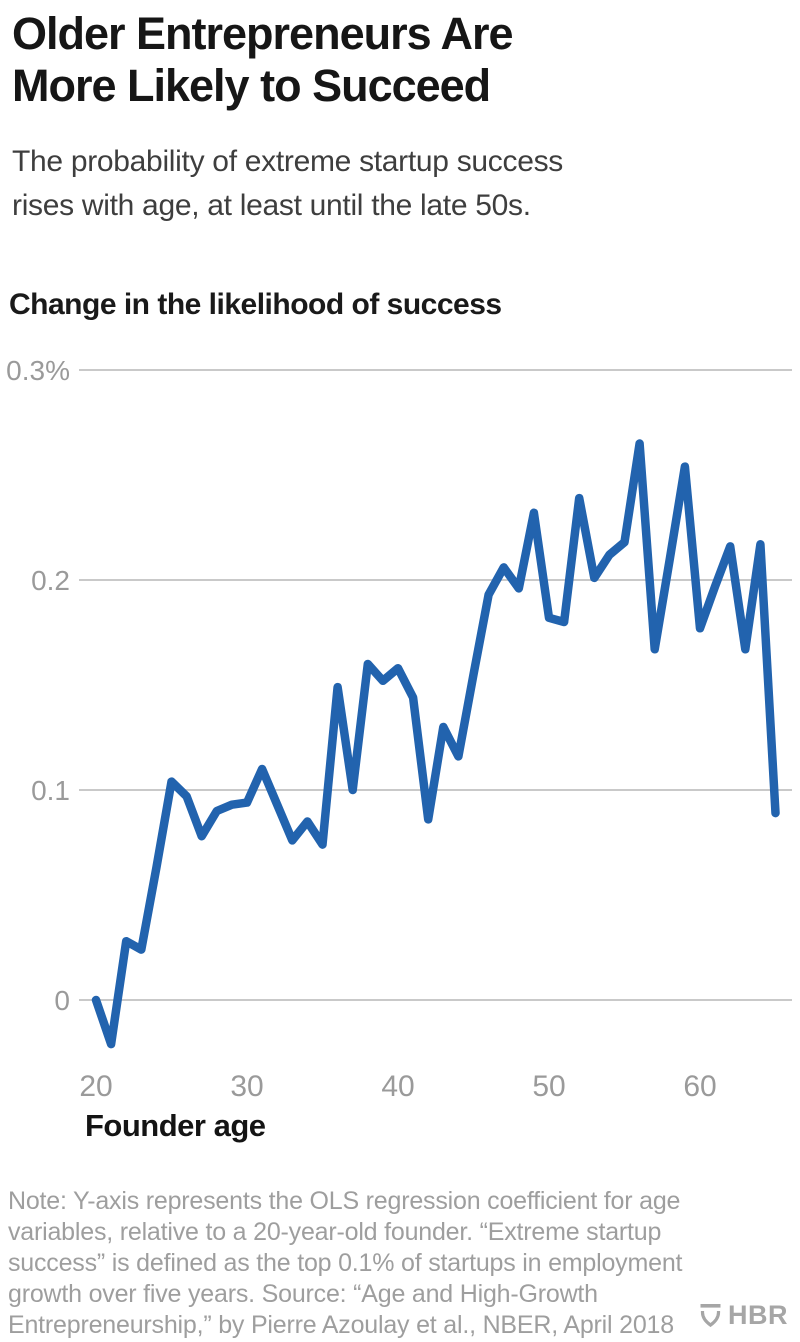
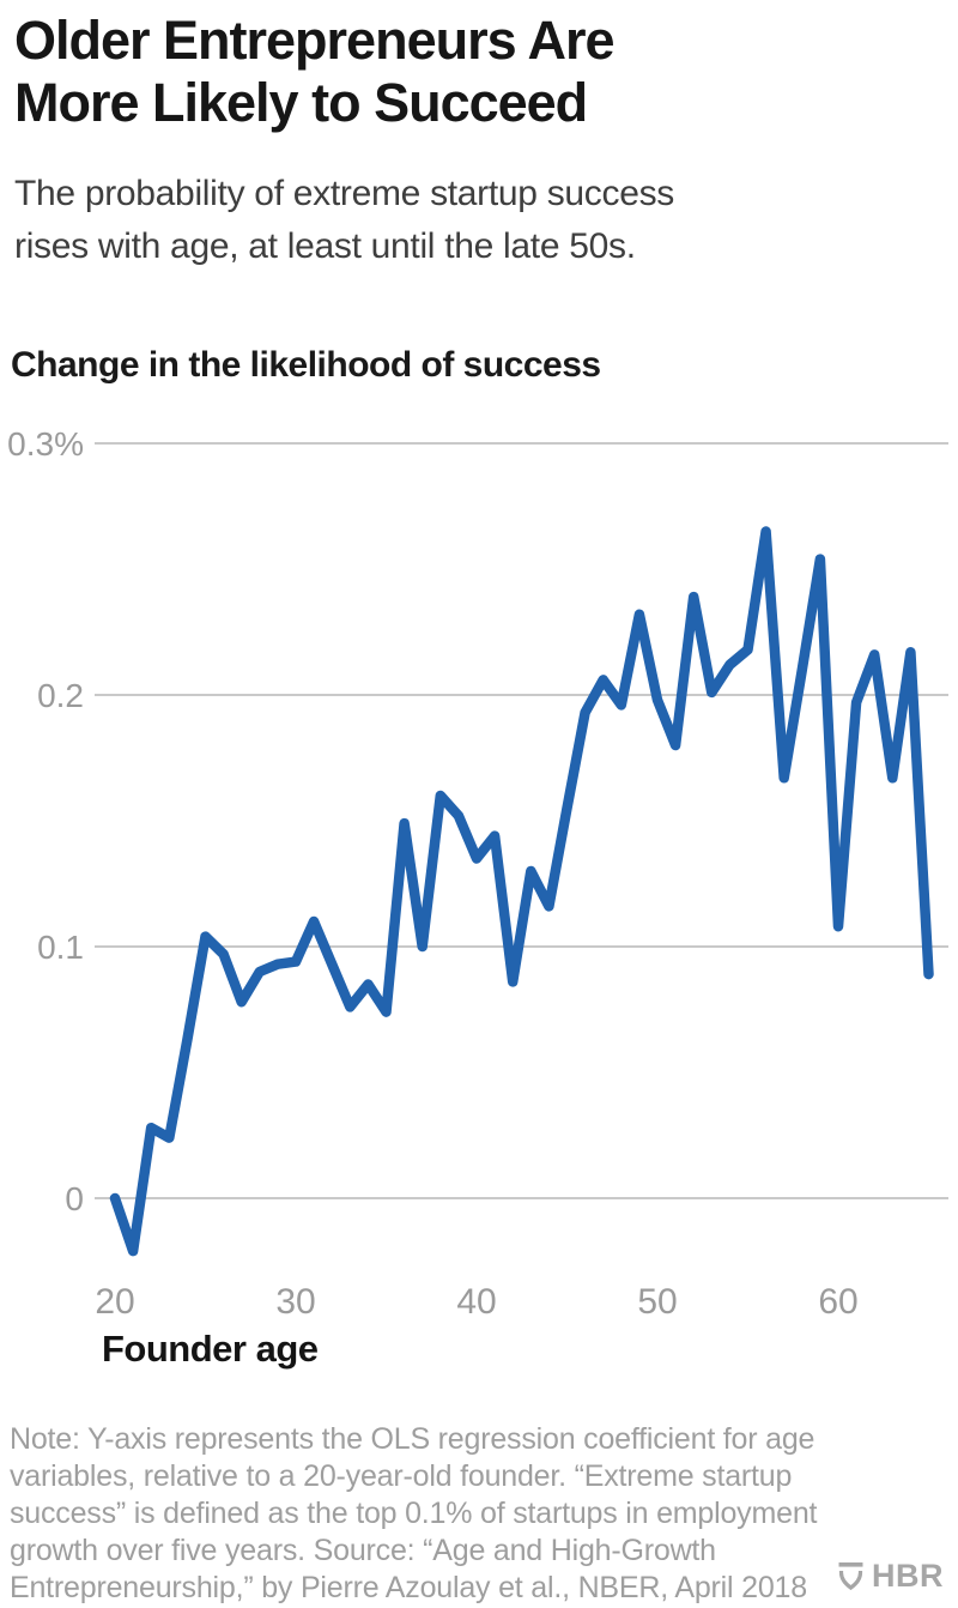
40: 0.158% -> 0.135%
50: 0.182% -> 0.198%
60: 0.177% -> 0.108%
